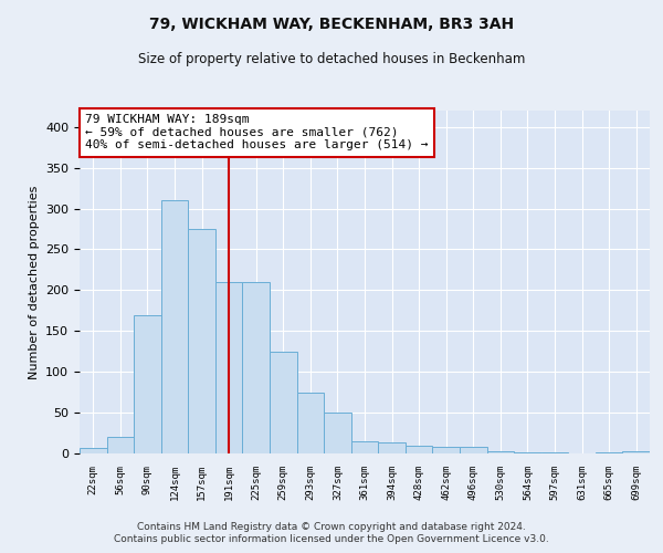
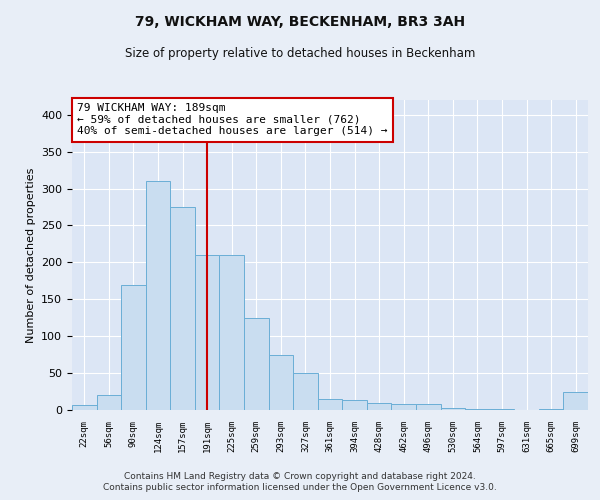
699sqm: 3 -> 24
